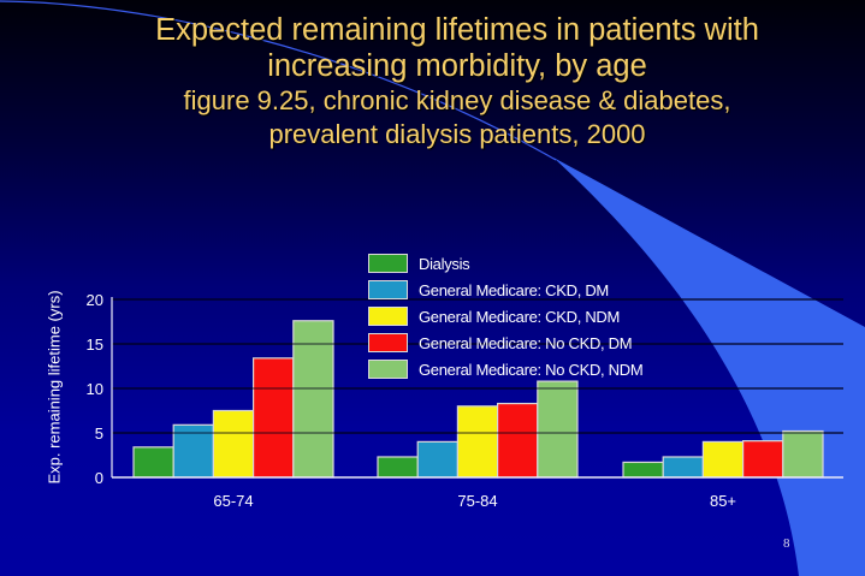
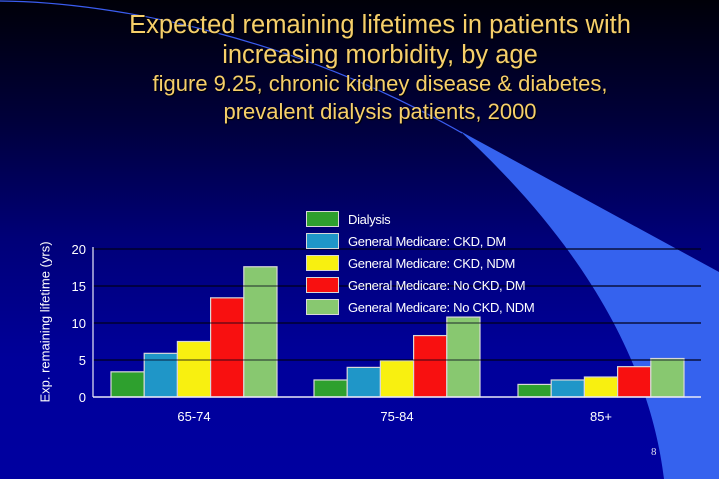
General Medicare: CKD, NDM/75-84: 8 -> 5
General Medicare: CKD, NDM/85+: 4 -> 3
